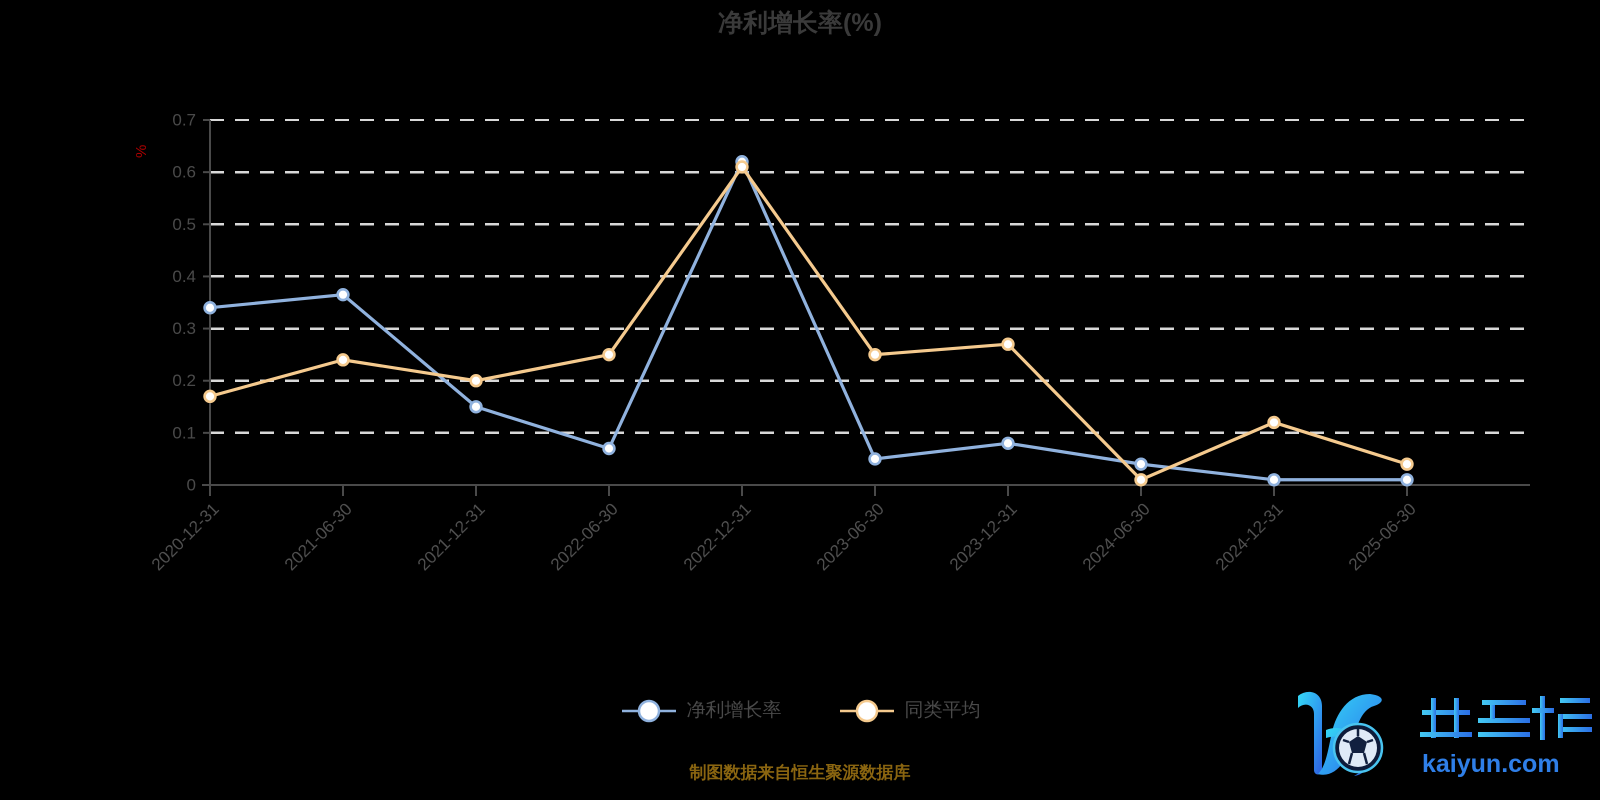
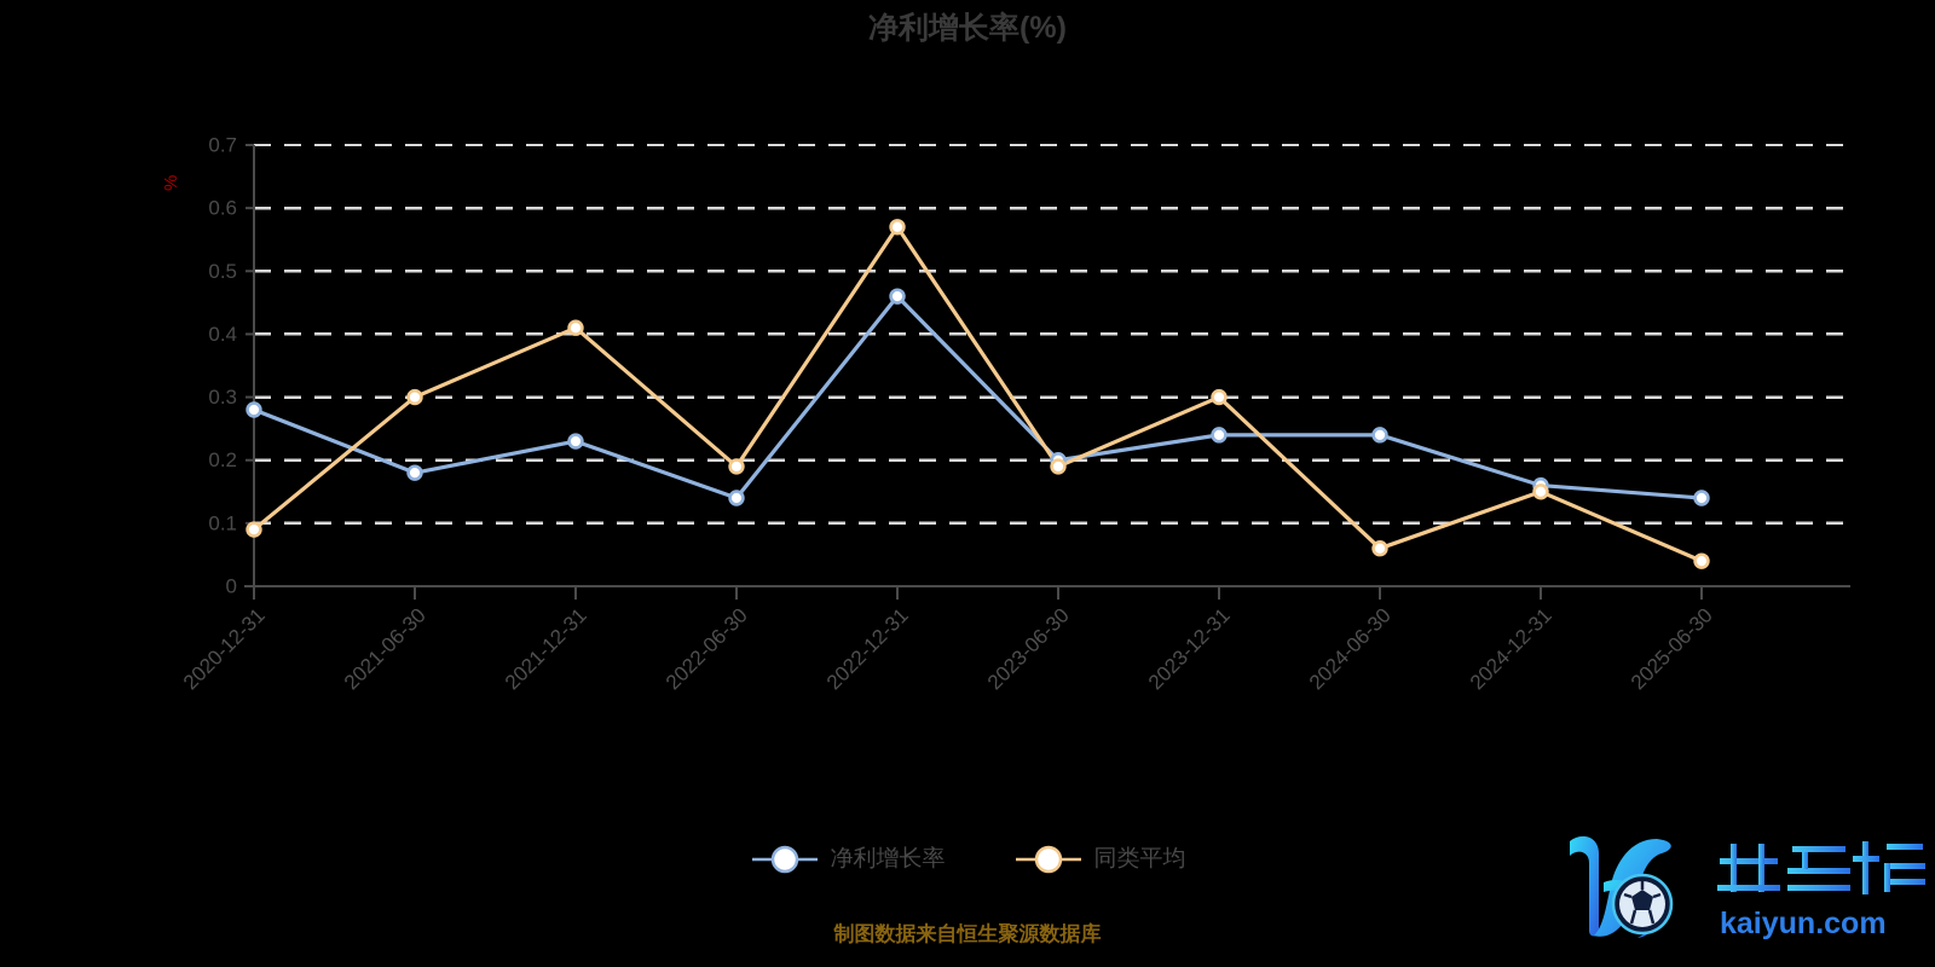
净利增长率/2020-12-31: 0.34 -> 0.28
同类平均/2020-12-31: 0.17 -> 0.09
净利增长率/2021-06-30: 0.36 -> 0.18
同类平均/2021-06-30: 0.24 -> 0.30
净利增长率/2021-12-31: 0.15 -> 0.23
同类平均/2021-12-31: 0.20 -> 0.41
净利增长率/2022-06-30: 0.07 -> 0.14
同类平均/2022-06-30: 0.25 -> 0.19
净利增长率/2022-12-31: 0.62 -> 0.46
同类平均/2022-12-31: 0.61 -> 0.57
净利增长率/2023-06-30: 0.05 -> 0.20
同类平均/2023-06-30: 0.25 -> 0.19
净利增长率/2023-12-31: 0.08 -> 0.24
同类平均/2023-12-31: 0.27 -> 0.30
净利增长率/2024-06-30: 0.04 -> 0.24
同类平均/2024-06-30: 0.01 -> 0.06
净利增长率/2024-12-31: 0.01 -> 0.16
同类平均/2024-12-31: 0.12 -> 0.15
净利增长率/2025-06-30: 0.01 -> 0.14
